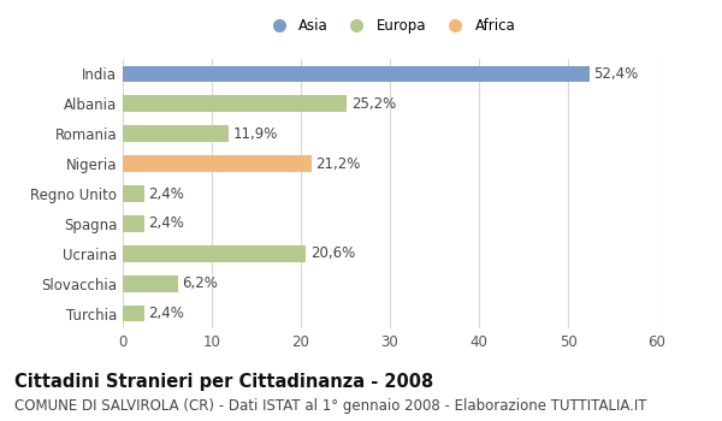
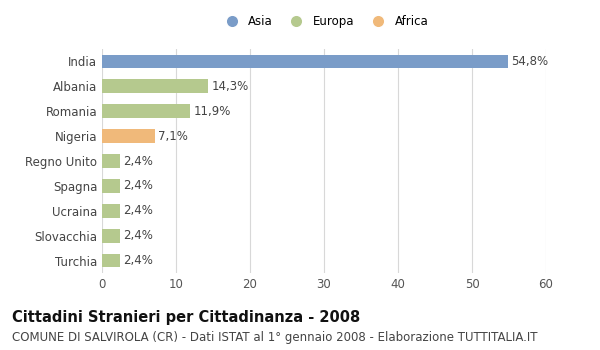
India: 52,4% -> 54,8%
Albania: 25,2% -> 14,3%
Nigeria: 21,2% -> 7,1%
Ucraina: 20,6% -> 2,4%
Slovacchia: 6,2% -> 2,4%
